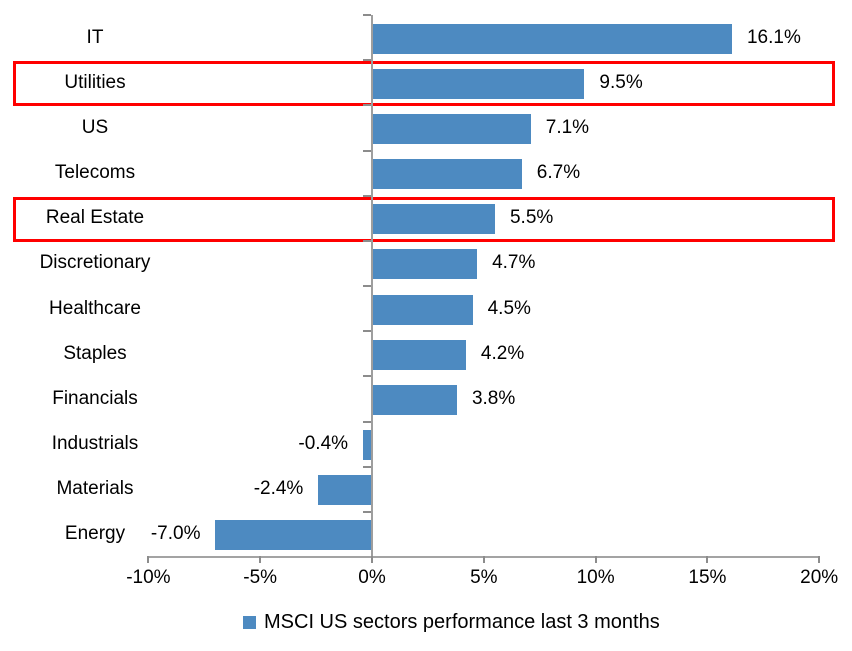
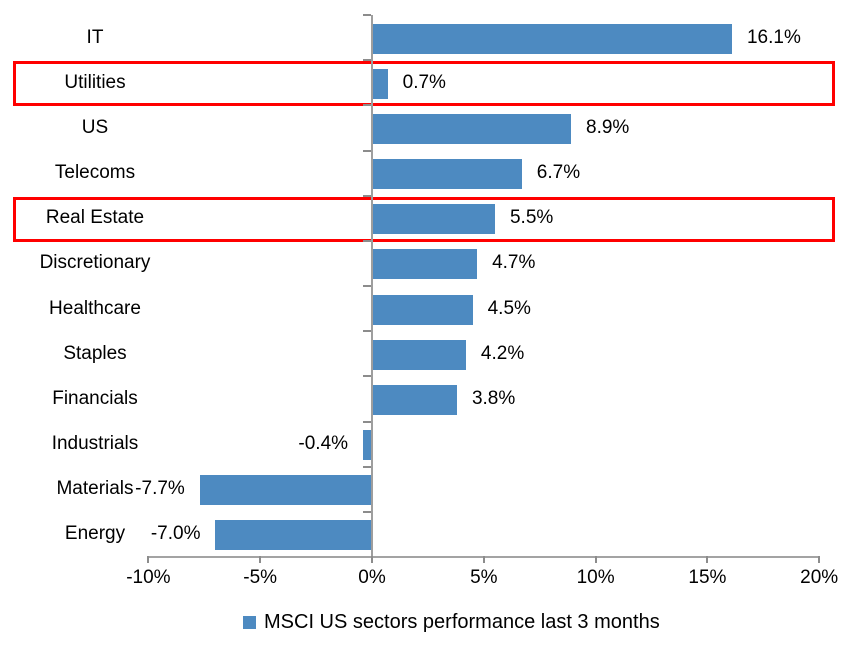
Utilities: 9.5% -> 0.7%
US: 7.1% -> 8.9%
Materials: -2.4% -> -7.7%
